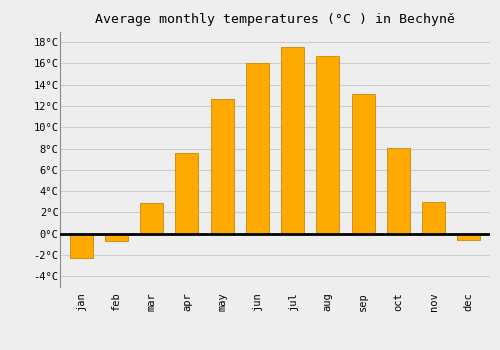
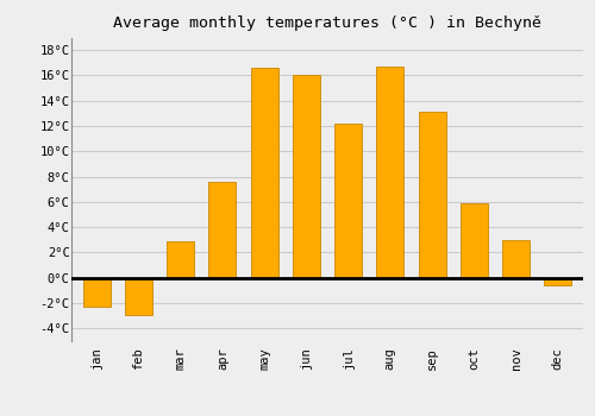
feb: -0.7°C -> -2.9°C
may: 12.7°C -> 16.6°C
jul: 17.5°C -> 12.2°C
oct: 8.1°C -> 5.9°C
